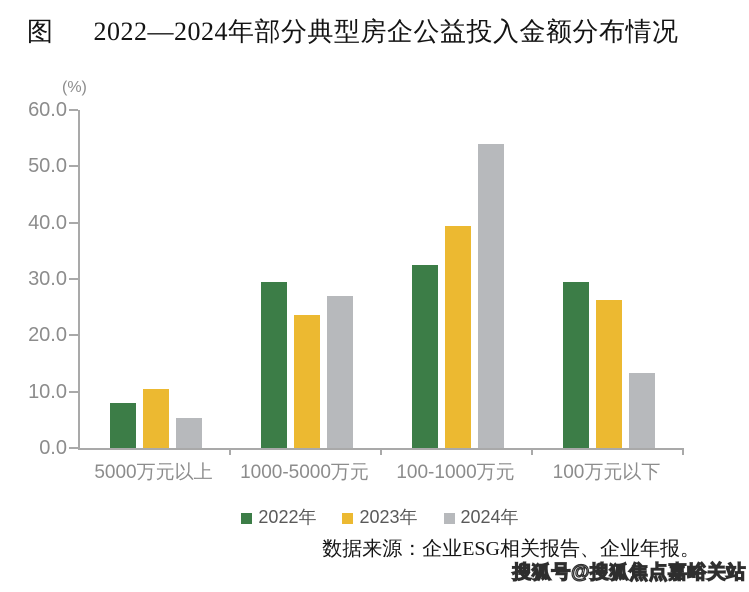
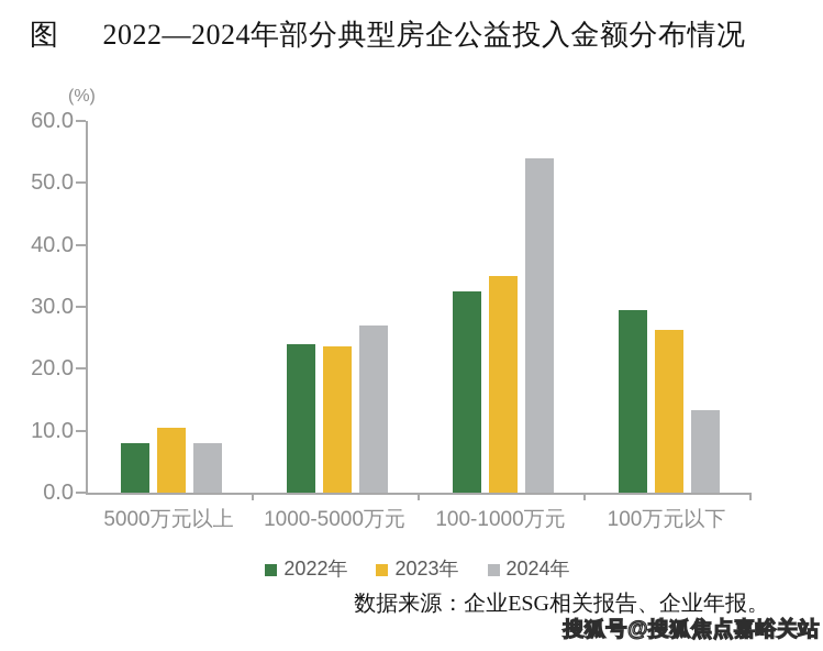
2024年/5000万元以上: 5 -> 8
2022年/1000-5000万元: 30 -> 24
2023年/100-1000万元: 39 -> 35
